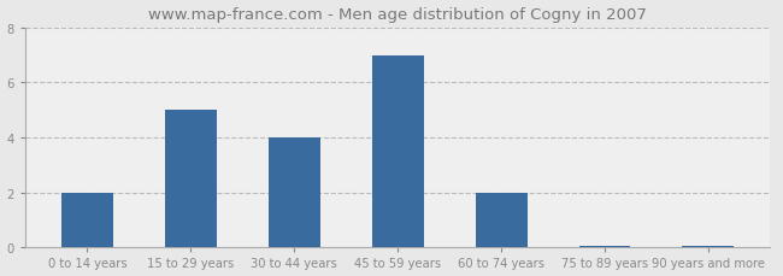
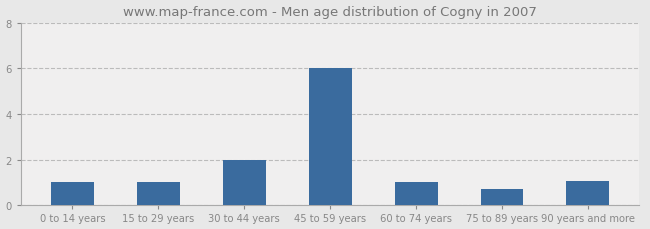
0 to 14 years: 2.00 -> 1.00
15 to 29 years: 5.00 -> 1.00
30 to 44 years: 4.00 -> 2.00
45 to 59 years: 7.00 -> 6.00
60 to 74 years: 2.00 -> 1.00
75 to 89 years: 0.07 -> 0.70
90 years and more: 0.07 -> 1.05
